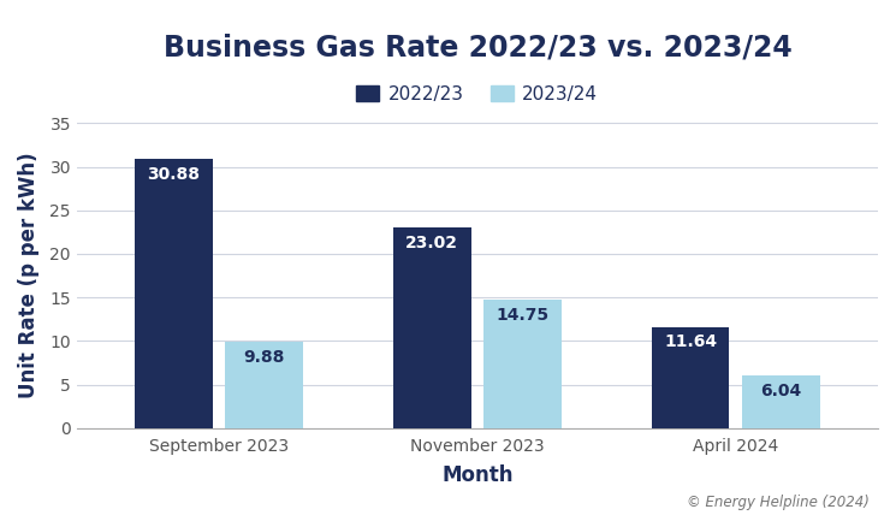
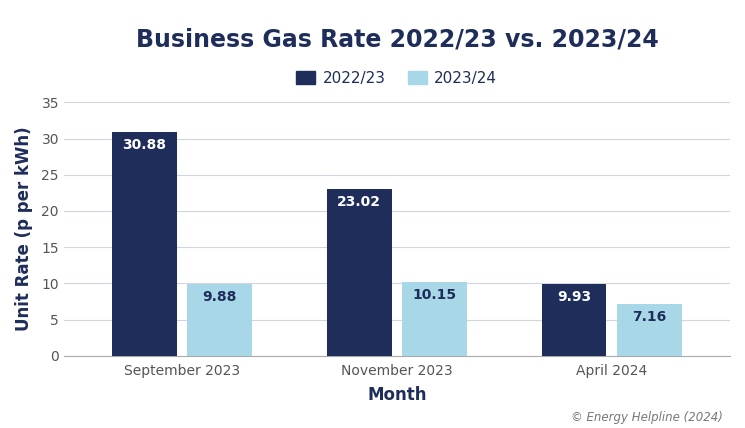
2023/24/November 2023: 14.75 -> 10.15
2022/23/April 2024: 11.64 -> 9.93
2023/24/April 2024: 6.04 -> 7.16
